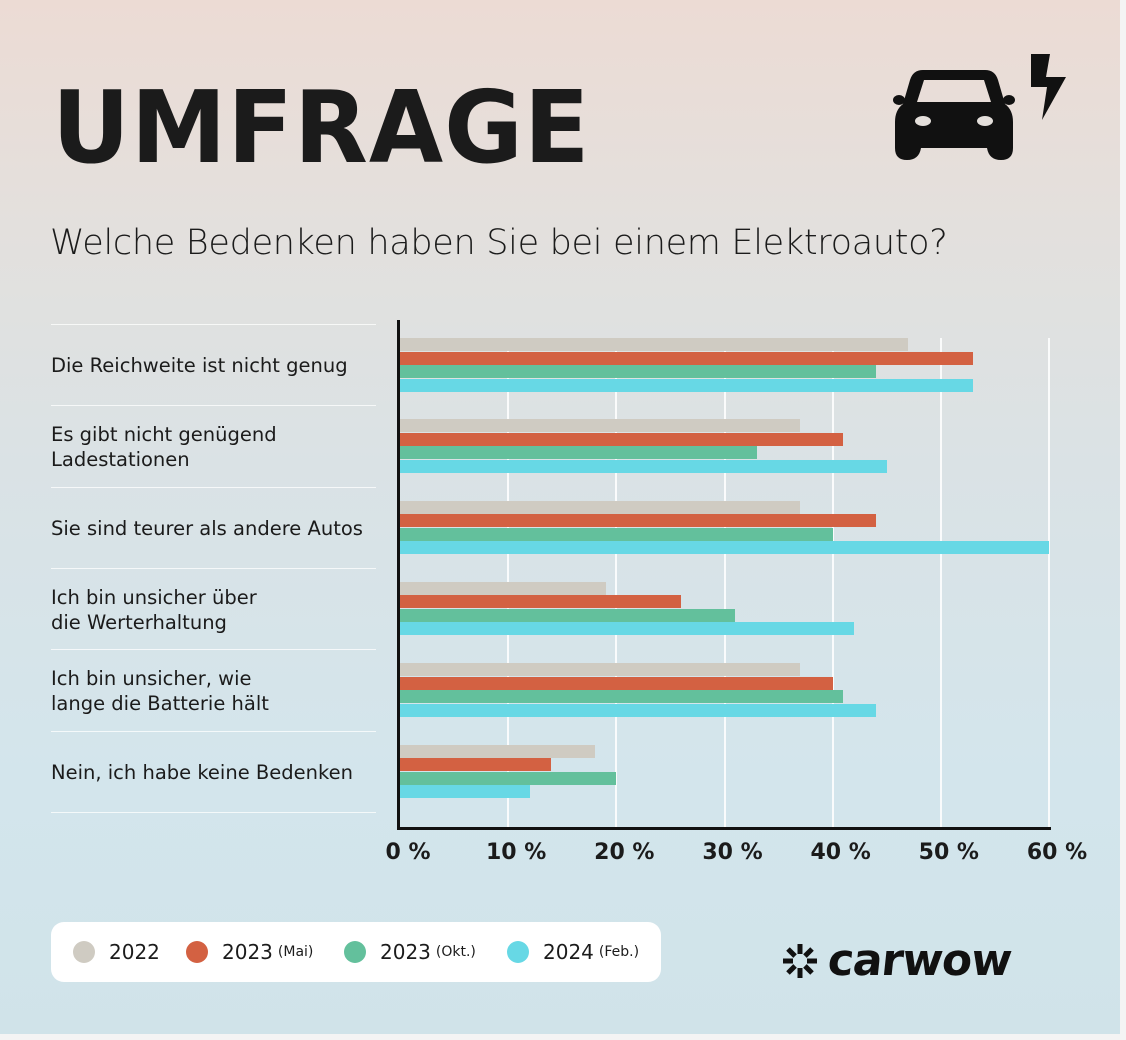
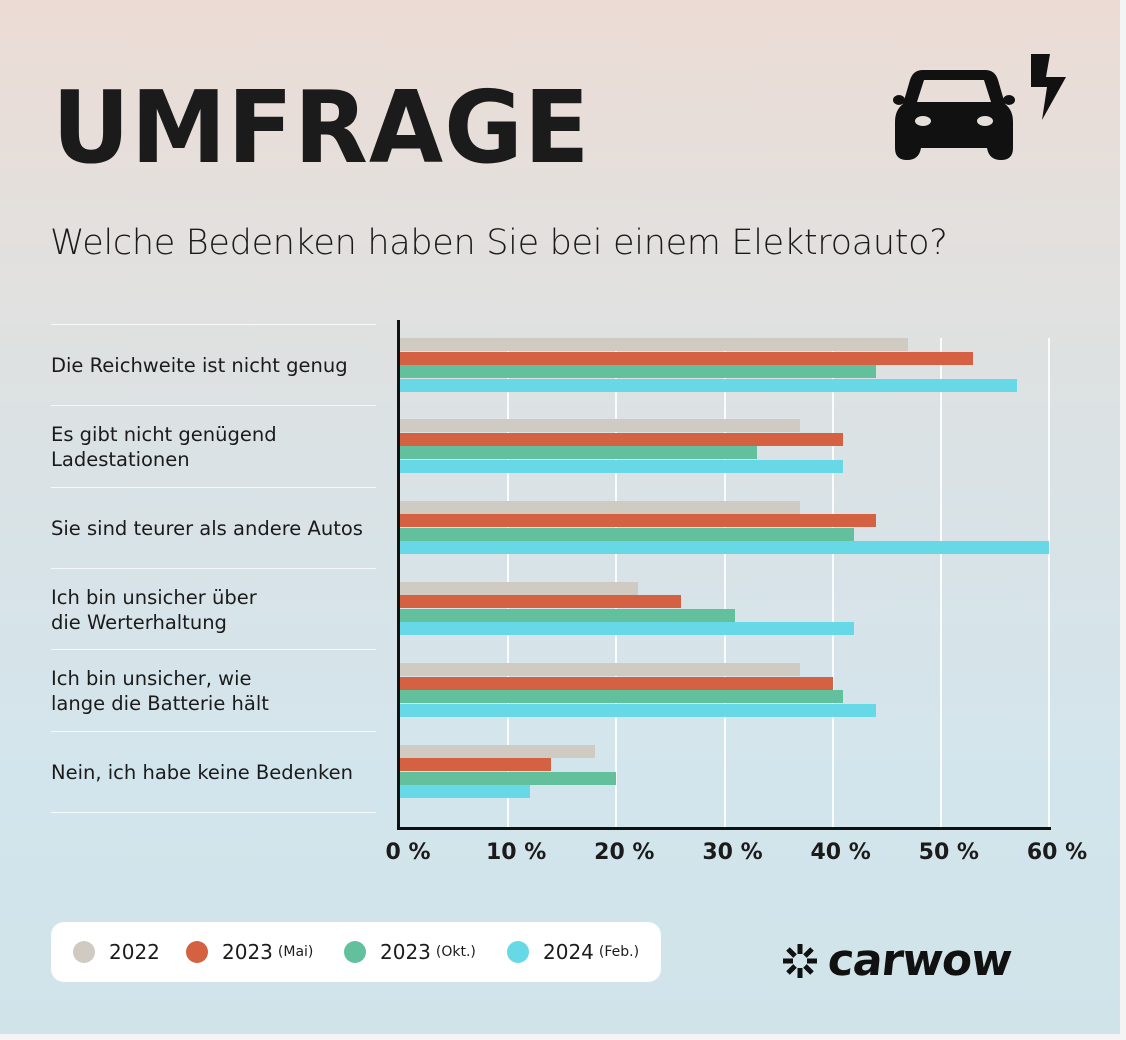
2024 (Feb.)/Die Reichweite ist nicht genug: 53% -> 57%
2024 (Feb.)/Es gibt nicht genügend Ladestationen: 45% -> 41%
2023 (Okt.)/Sie sind teurer als andere Autos: 40% -> 42%
2022/Ich bin unsicher über die Werterhaltung: 19% -> 22%
